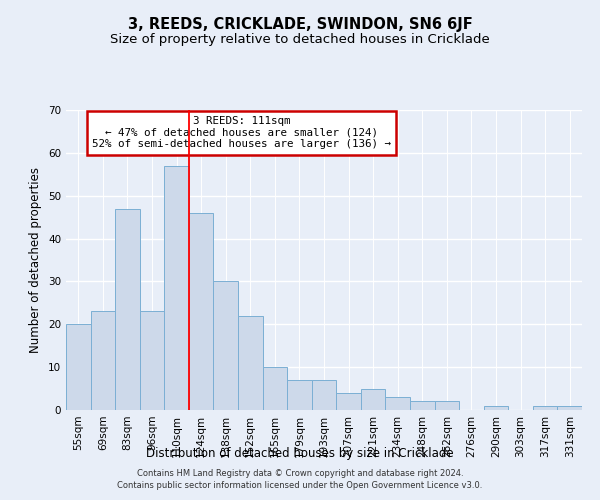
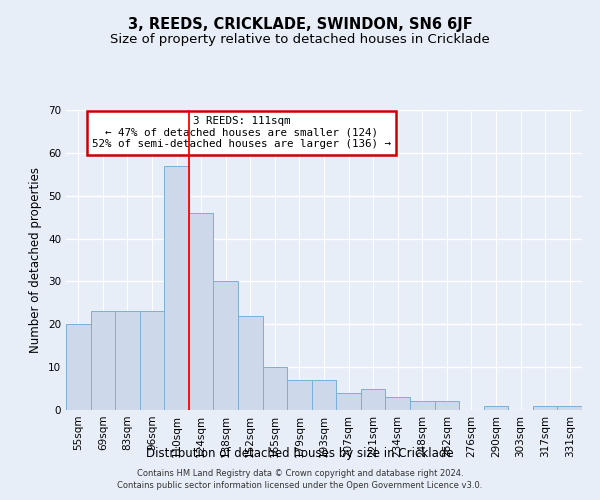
83sqm: 47 -> 23
